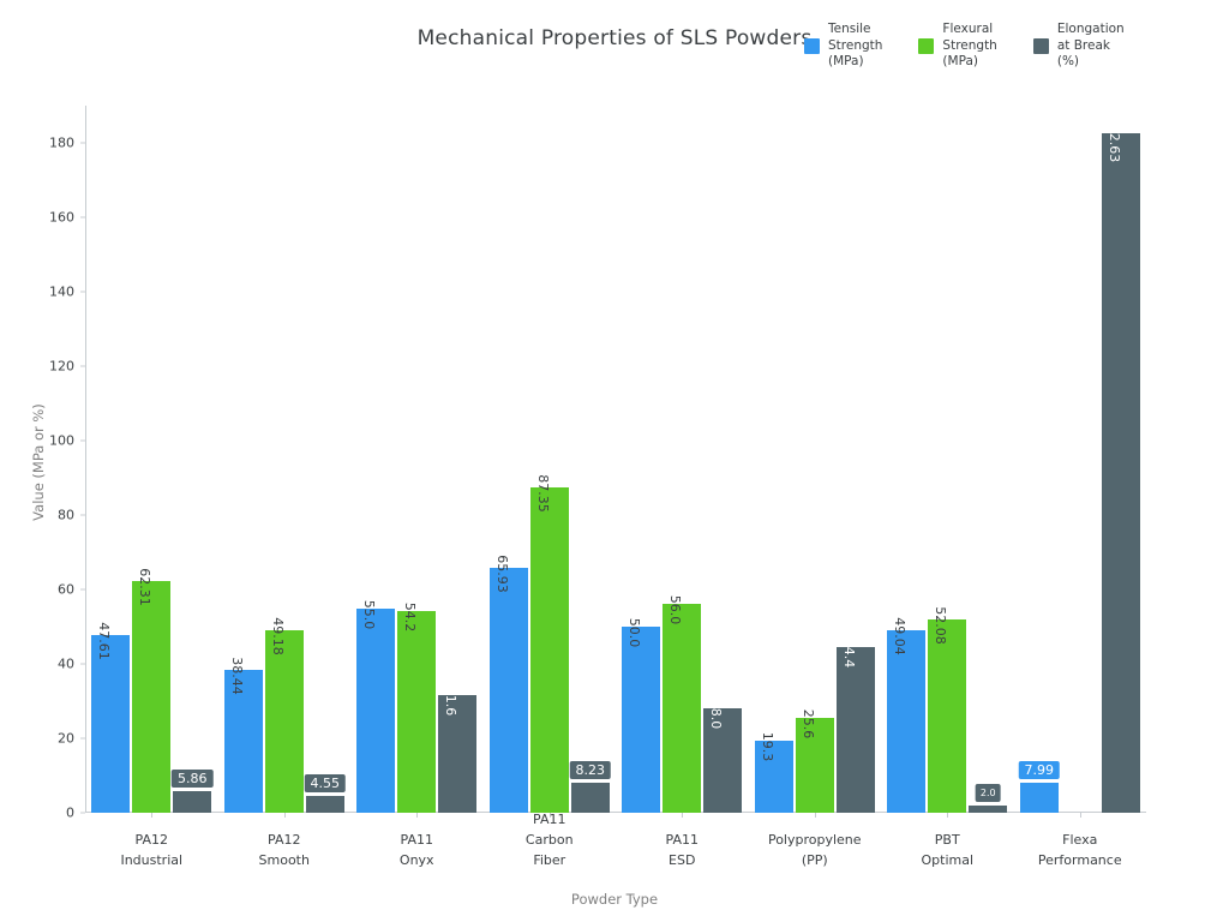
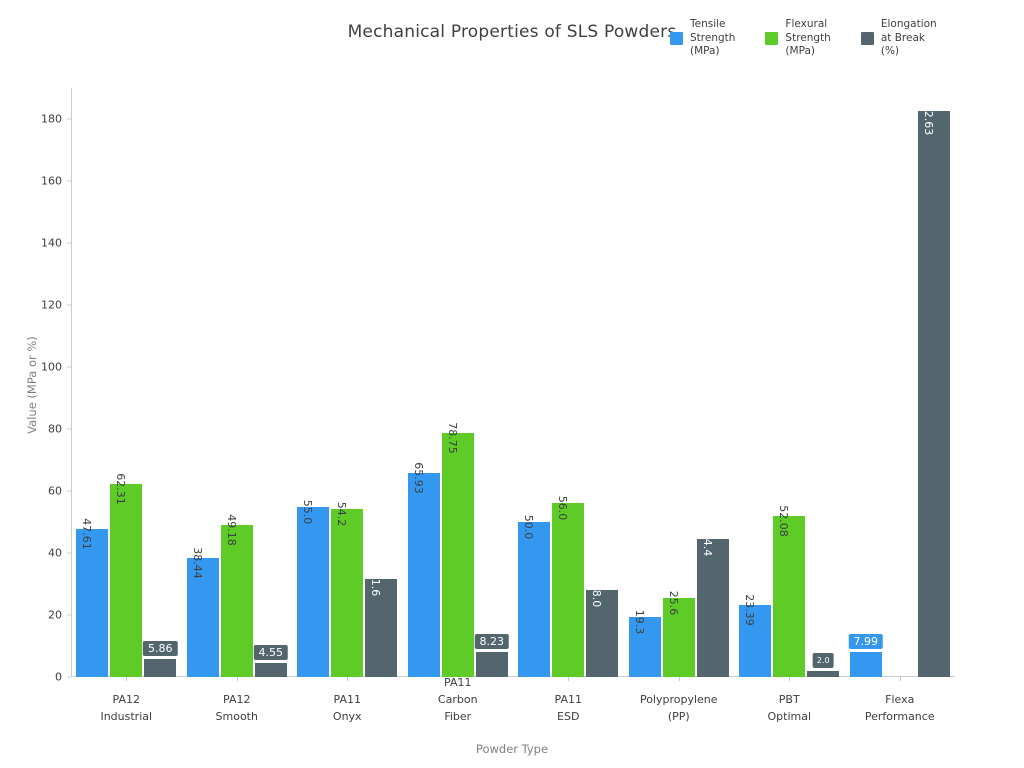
Flexural Strength (MPa)/PA11 Carbon Fiber: 87.35 -> 78.75
Tensile Strength (MPa)/PBT Optimal: 49.04 -> 23.39
